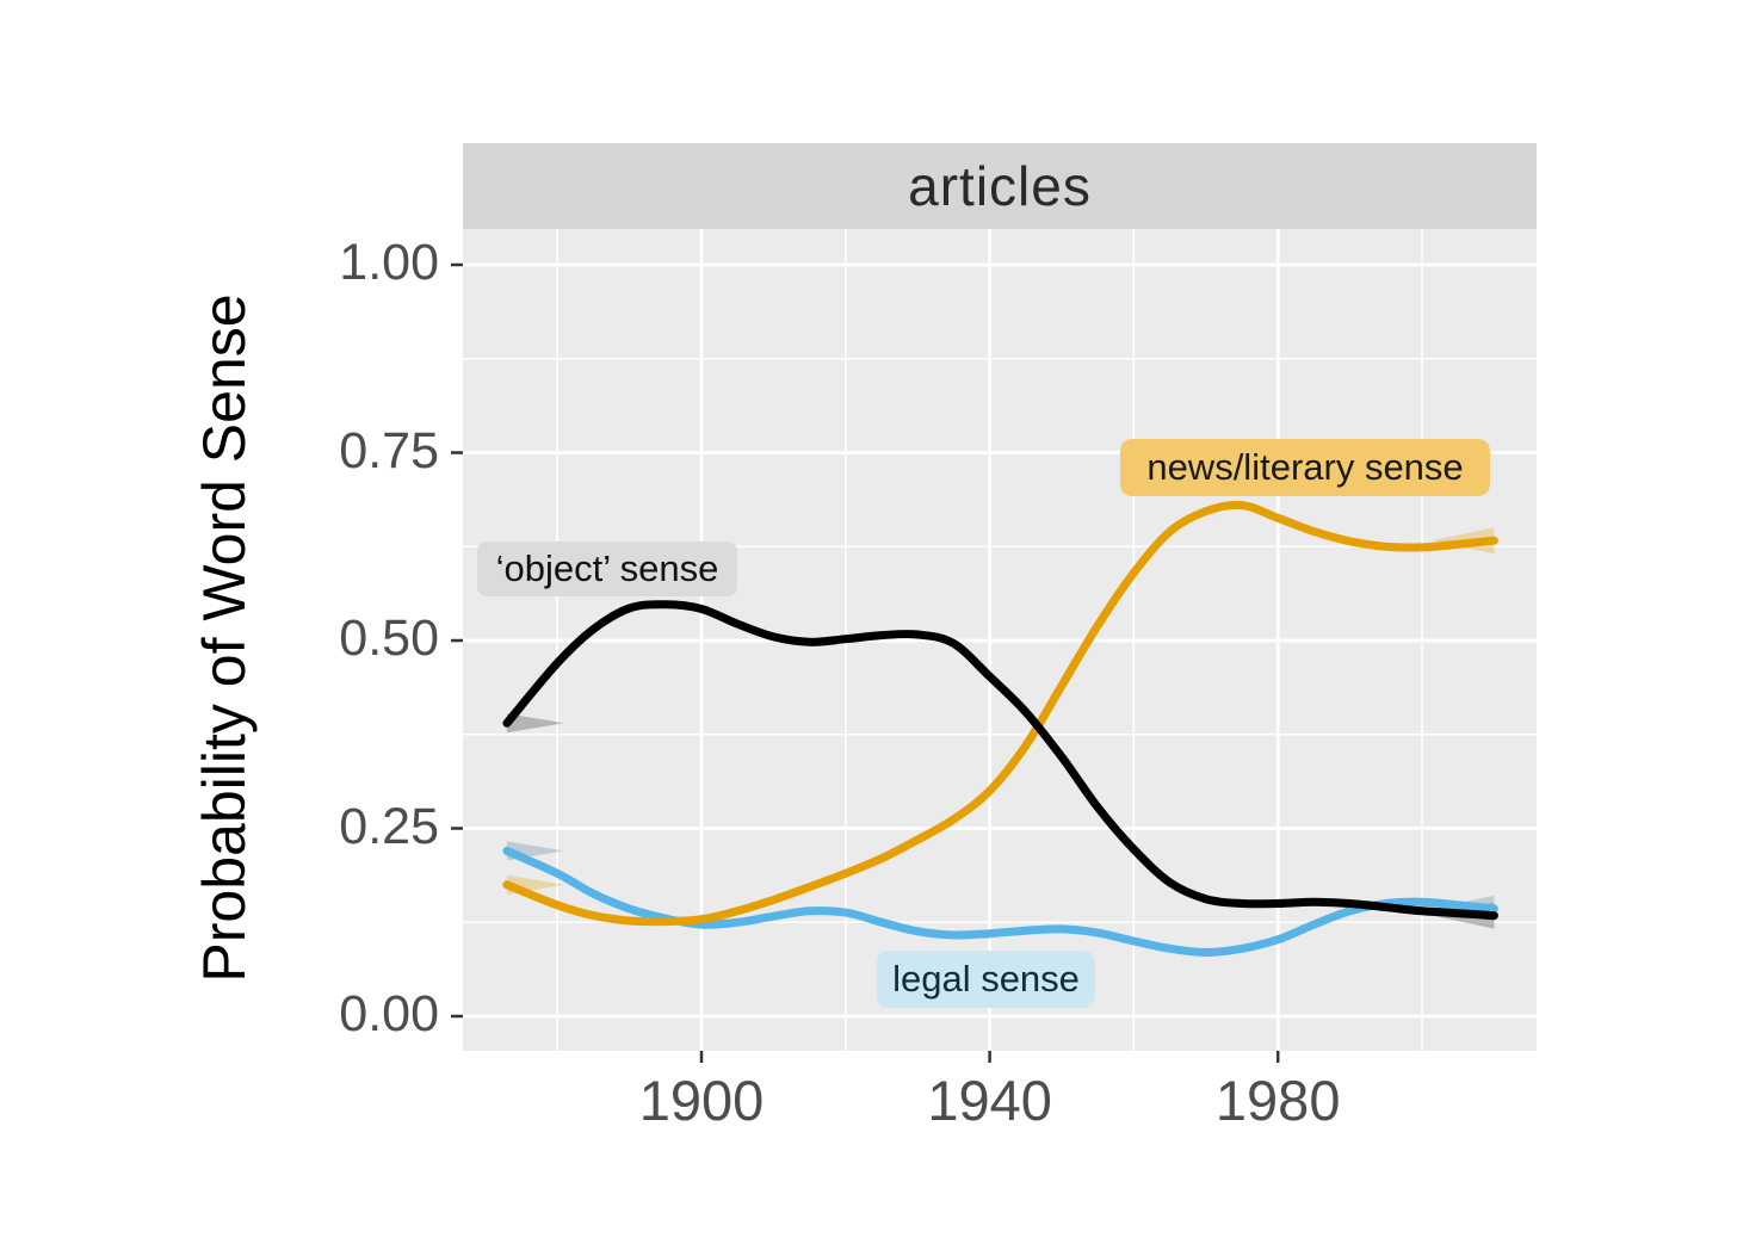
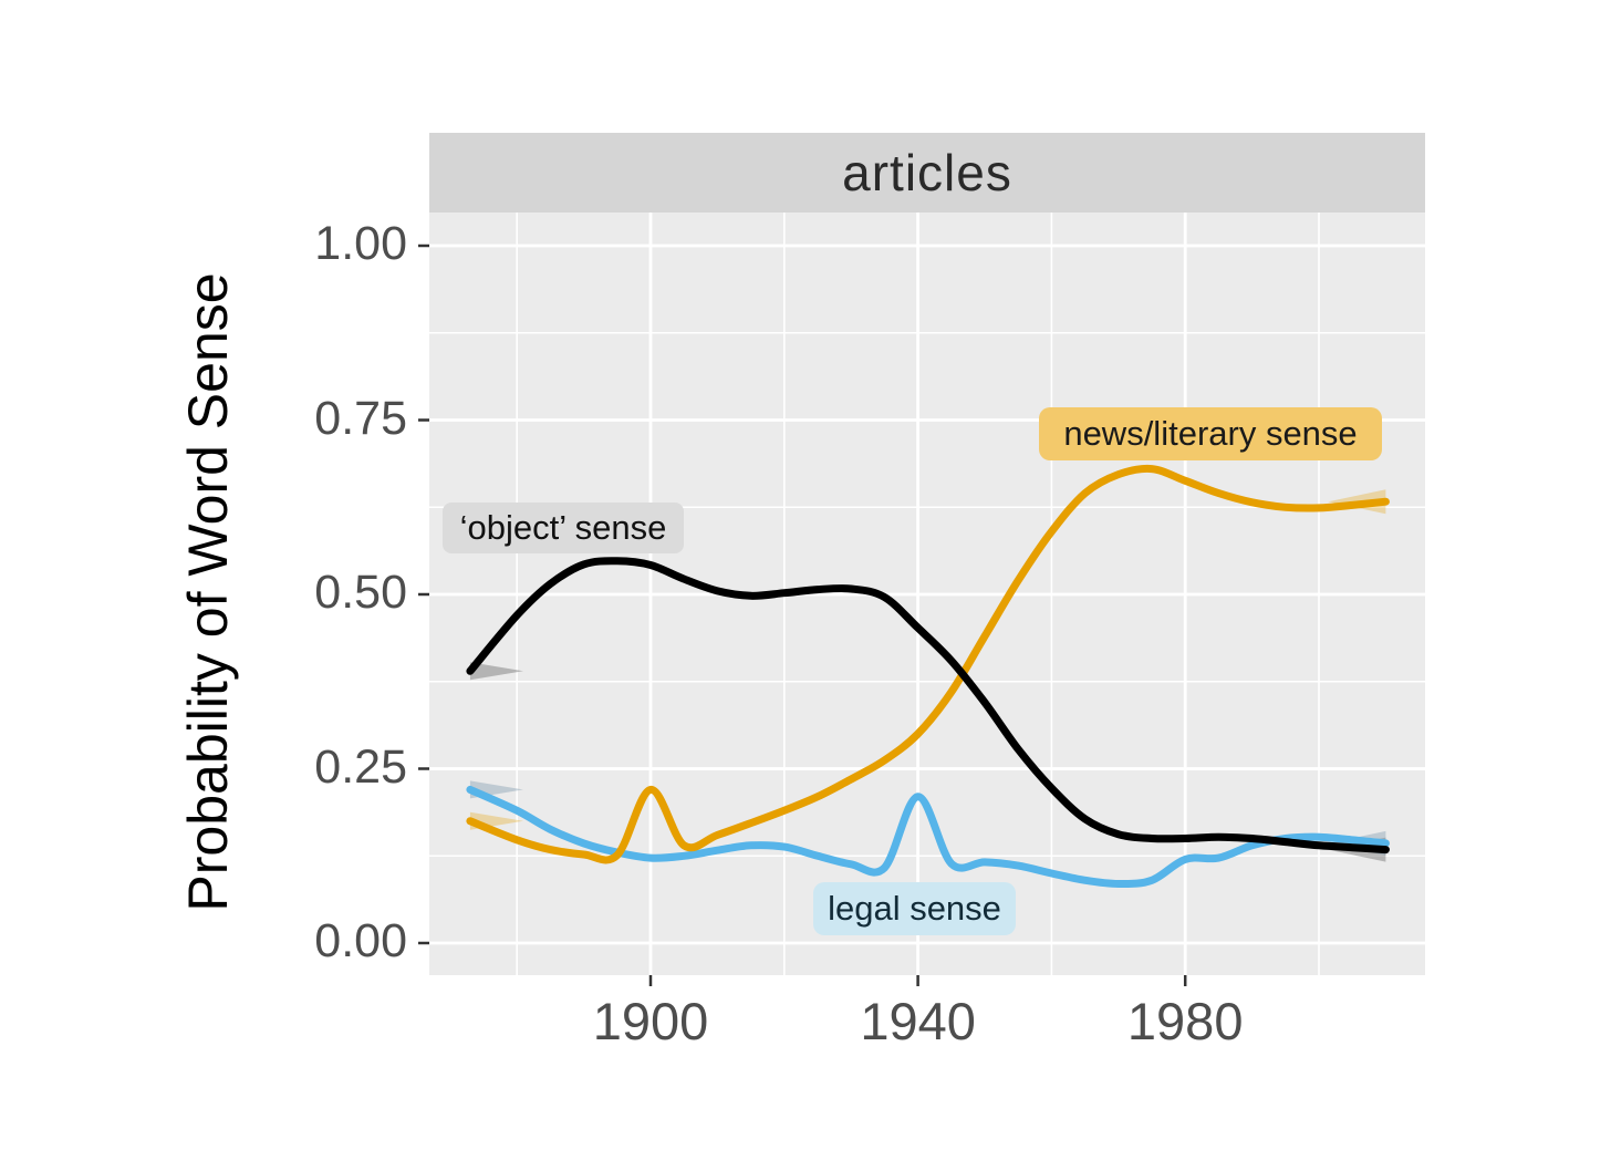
news/literary sense/1900: 0.13 -> 0.22
legal sense/1940: 0.11 -> 0.21
legal sense/1980: 0.10 -> 0.12
